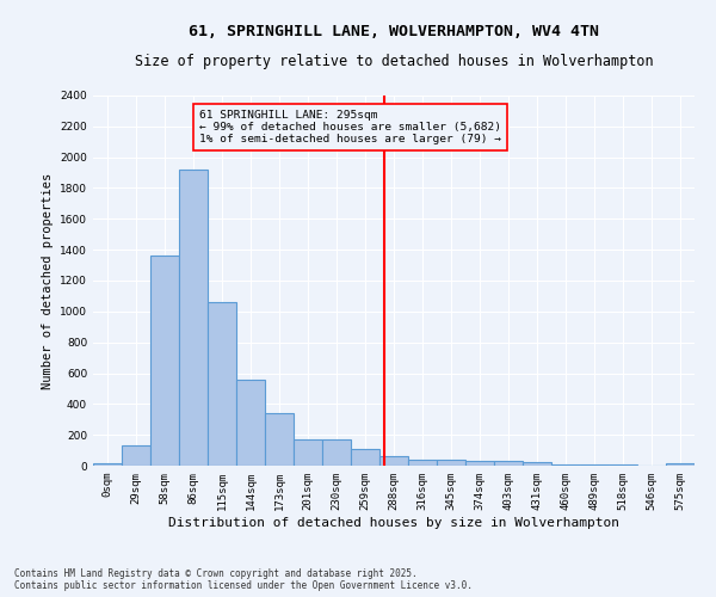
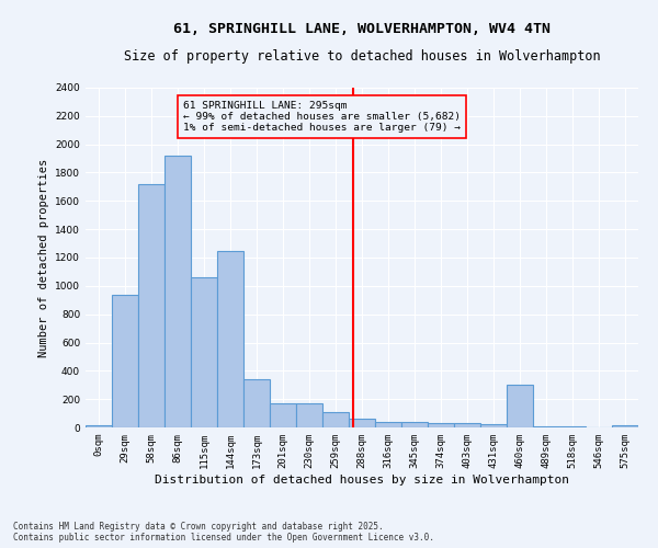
29sqm: 130 -> 940
58sqm: 1360 -> 1720
144sqm: 560 -> 1250
460sqm: 0 -> 300
